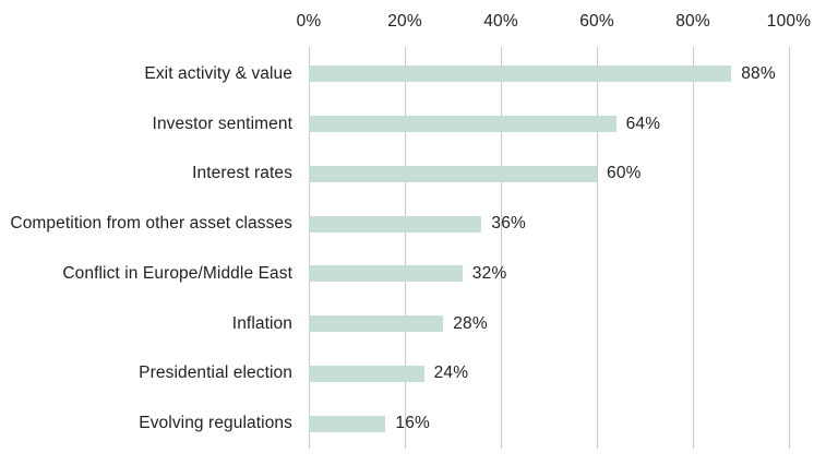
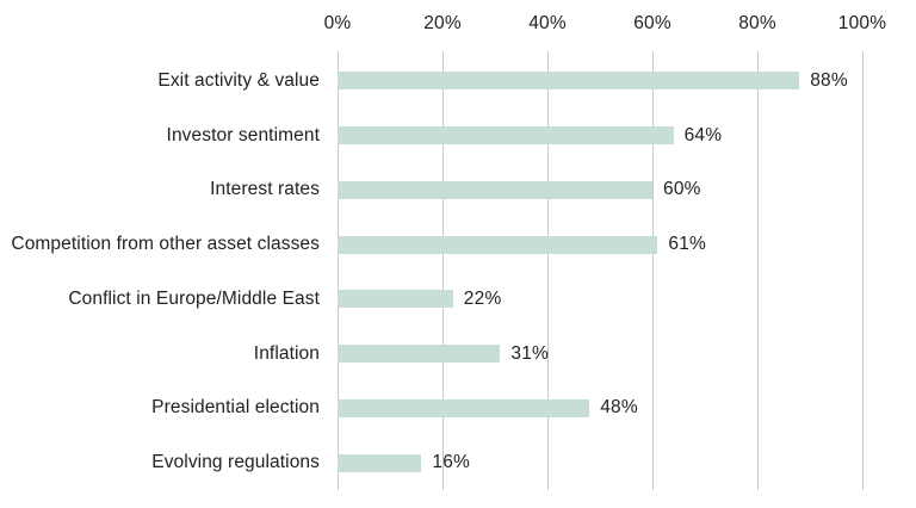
Competition from other asset classes: 36% -> 61%
Conflict in Europe/Middle East: 32% -> 22%
Inflation: 28% -> 31%
Presidential election: 24% -> 48%
